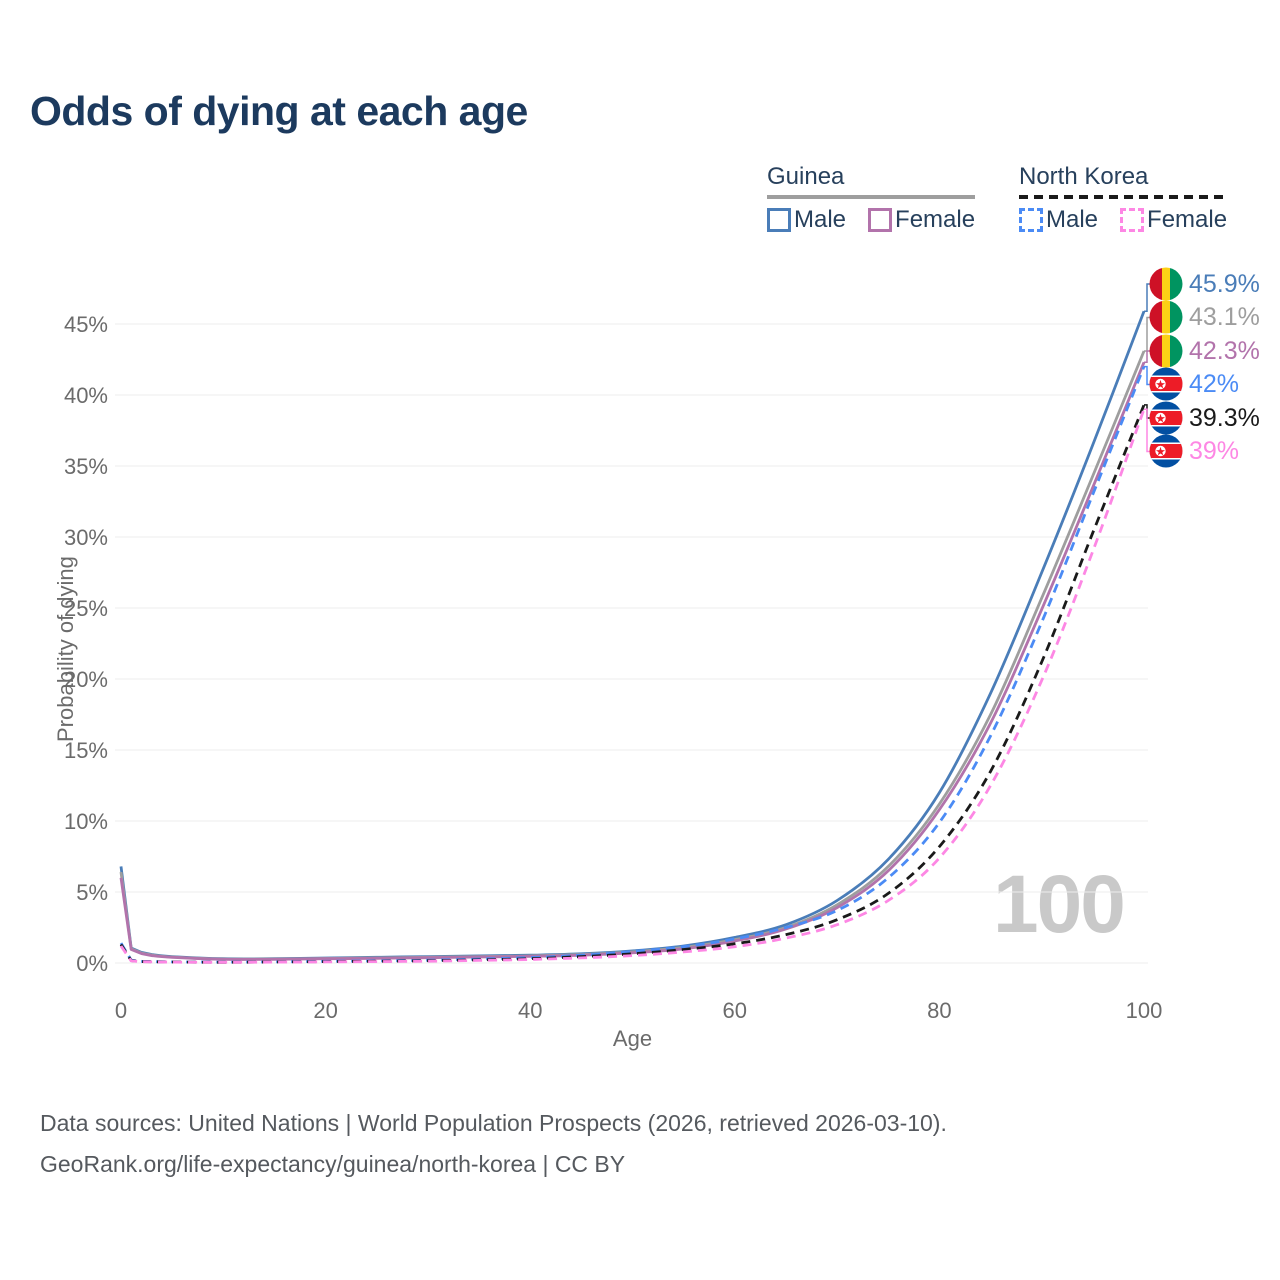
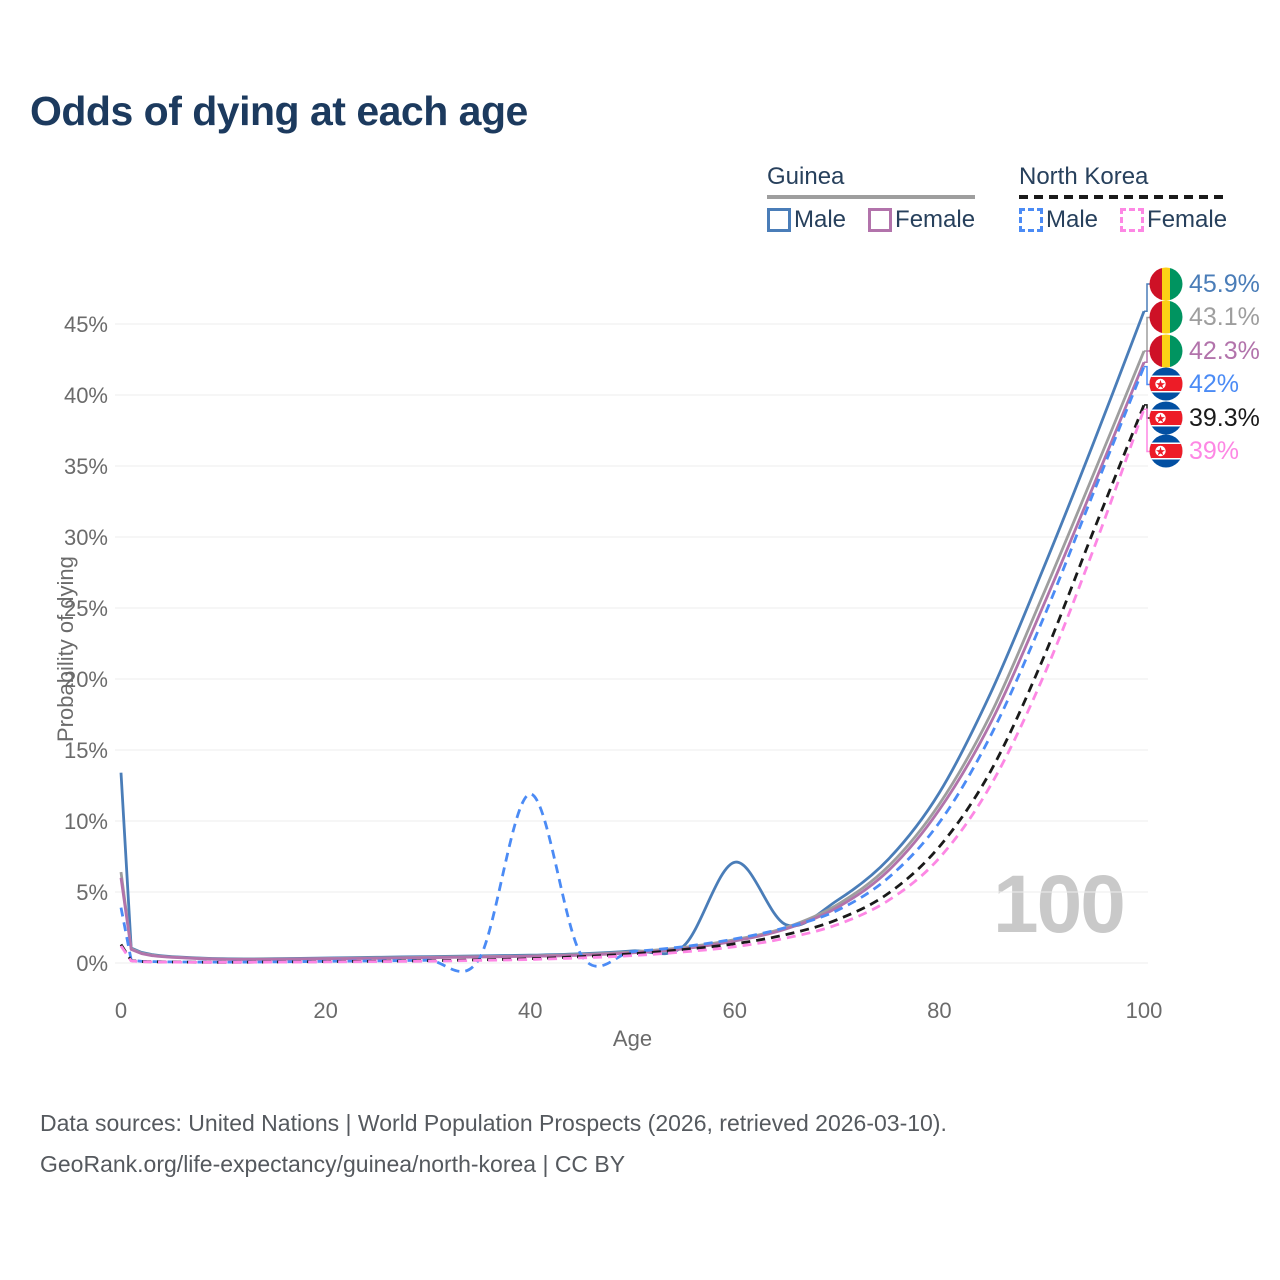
Guinea Male/0: 6.8% -> 13.4%
North Korea Male/0: 1.4% -> 3.9%
North Korea Male/40: 0.4% -> 11.9%
Guinea Male/60: 1.8% -> 7.1%
